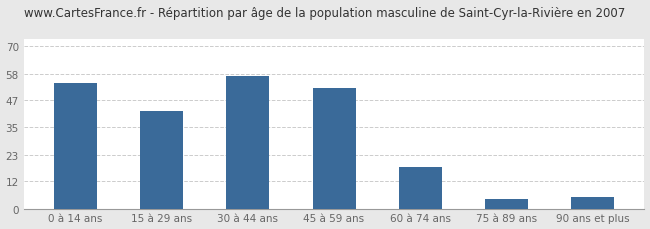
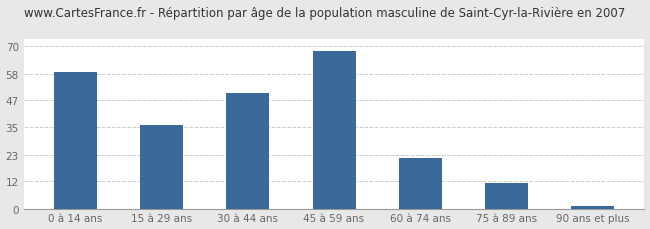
0 à 14 ans: 54 -> 59
15 à 29 ans: 42 -> 36
30 à 44 ans: 57 -> 50
45 à 59 ans: 52 -> 68
60 à 74 ans: 18 -> 22
75 à 89 ans: 4 -> 11
90 ans et plus: 5 -> 1
